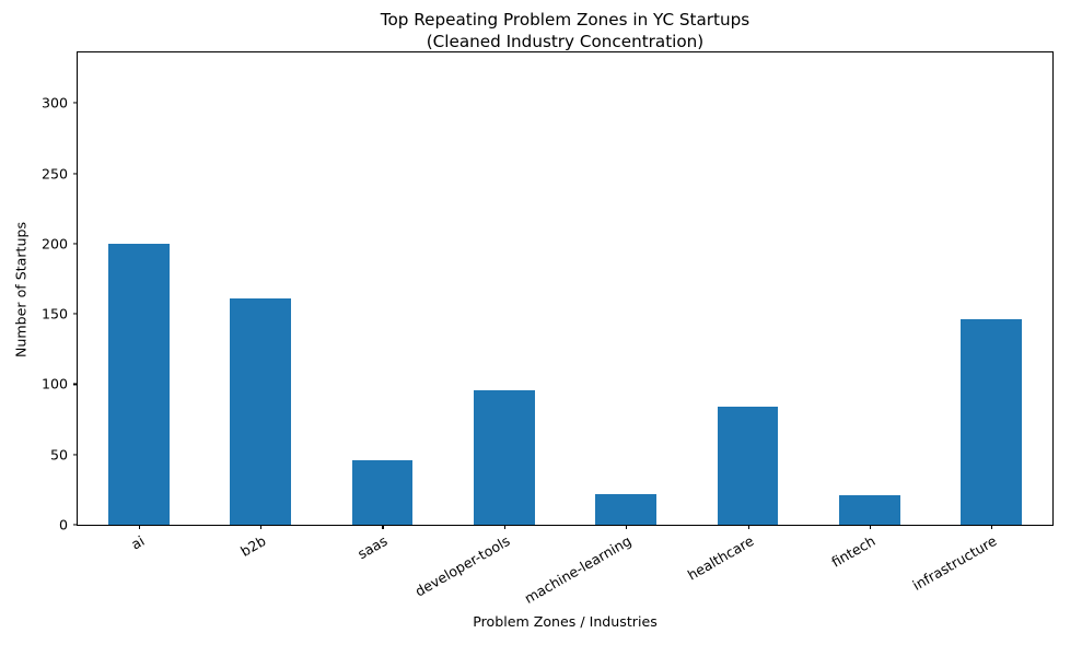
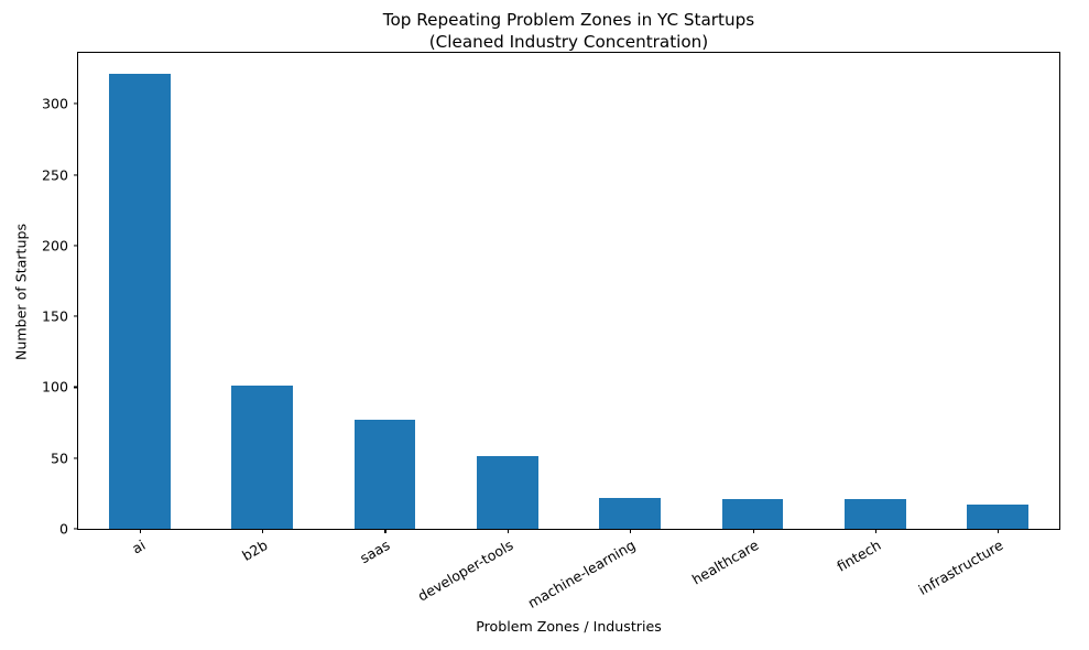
ai: 200 -> 321
b2b: 161 -> 101
saas: 46 -> 77
developer-tools: 96 -> 51
healthcare: 84 -> 21
infrastructure: 146 -> 17
